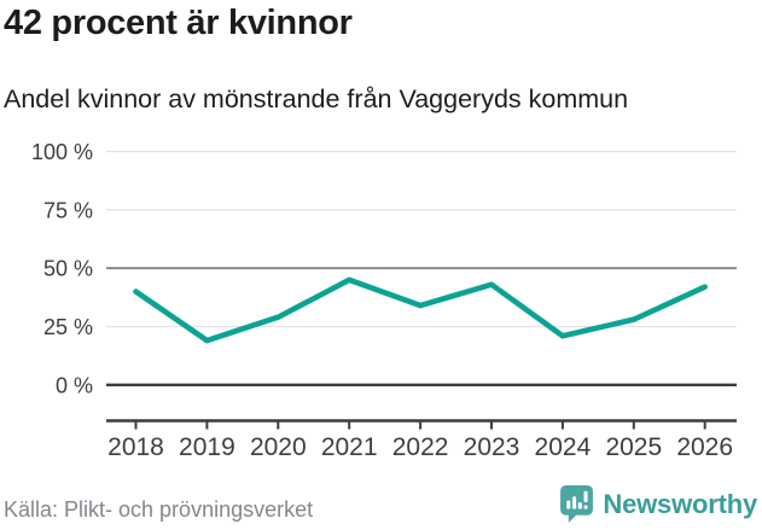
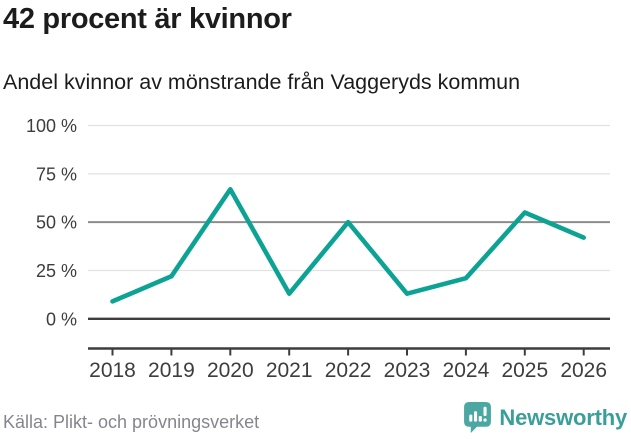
2018: 40% -> 9%
2019: 19% -> 22%
2020: 29% -> 67%
2021: 45% -> 13%
2022: 34% -> 50%
2023: 43% -> 13%
2025: 28% -> 55%
